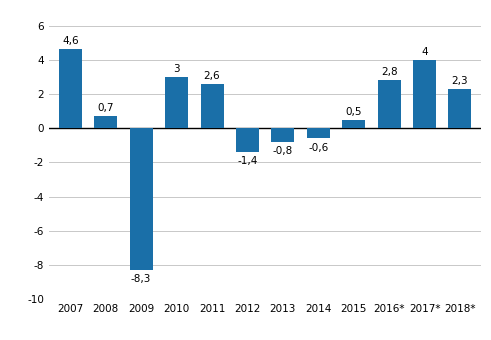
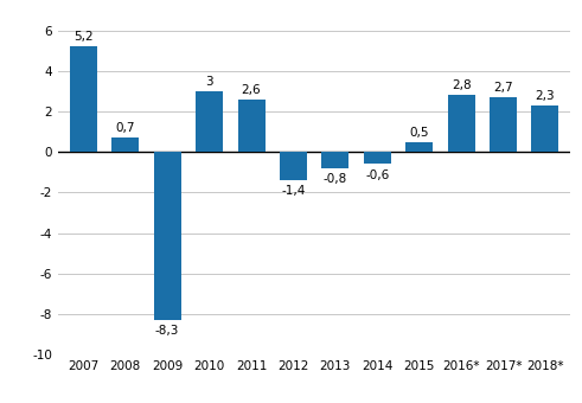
2007: 4,6 -> 5,2
2017*: 4 -> 2,7
